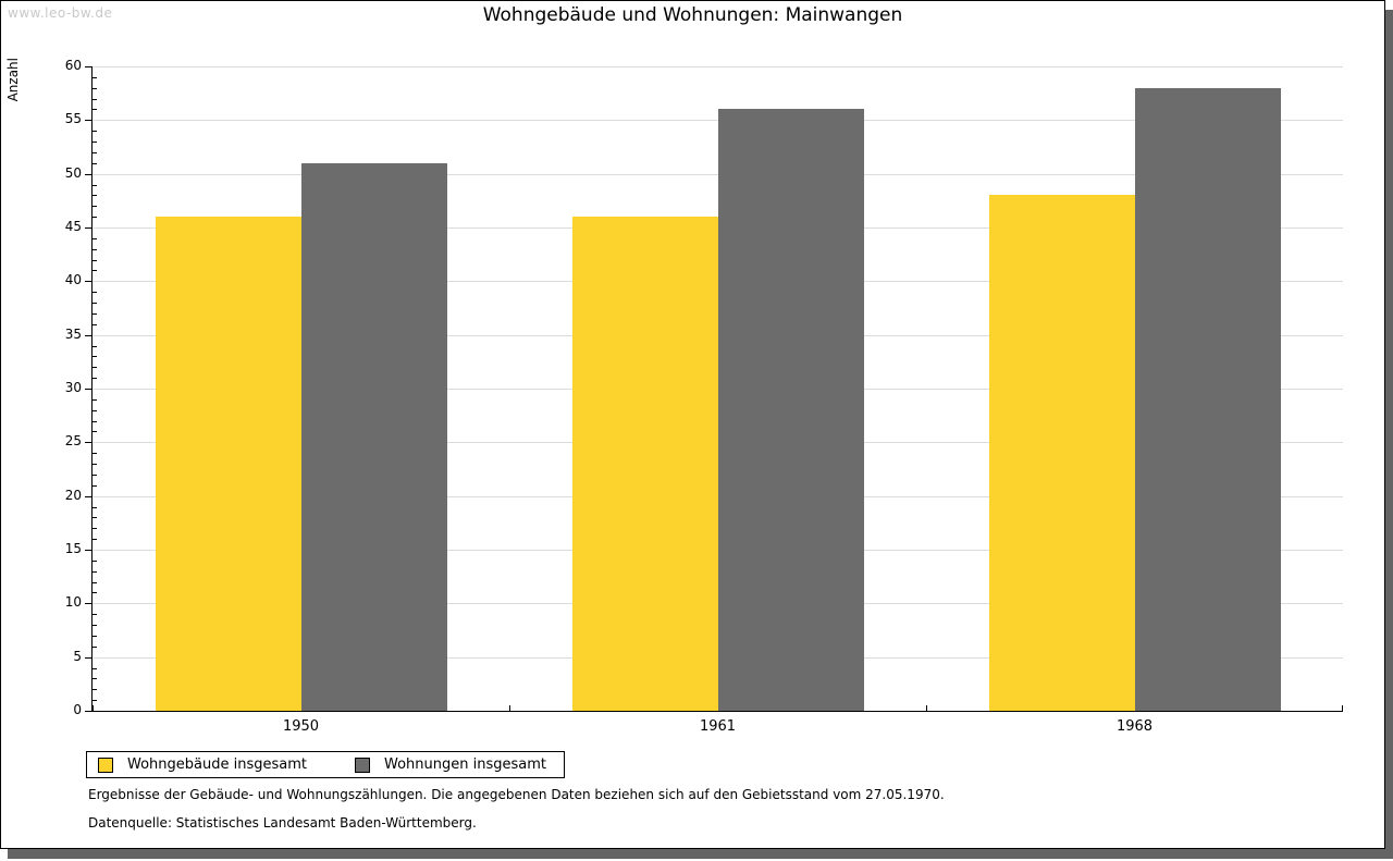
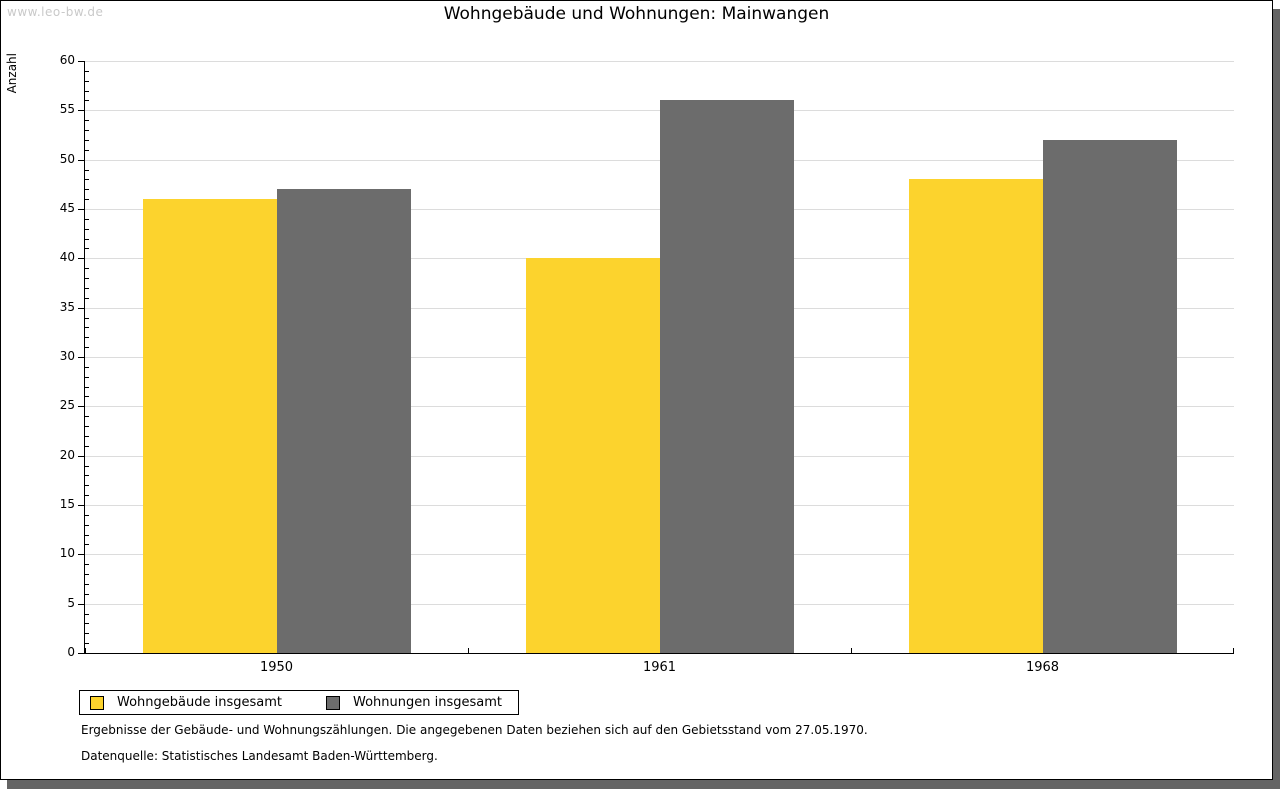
Wohnungen insgesamt/1950: 51 -> 47
Wohngebäude insgesamt/1961: 46 -> 40
Wohnungen insgesamt/1968: 58 -> 52
